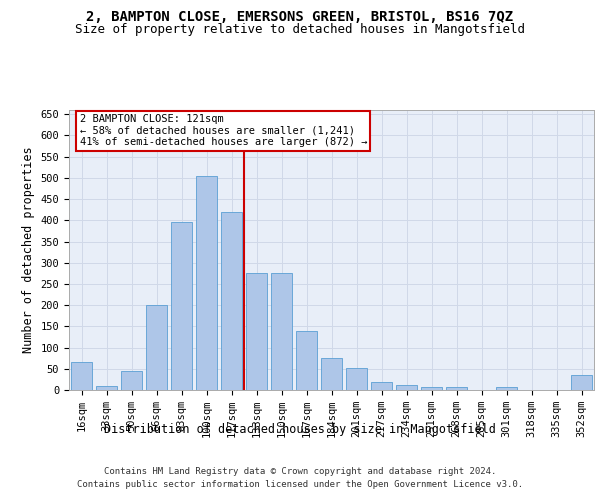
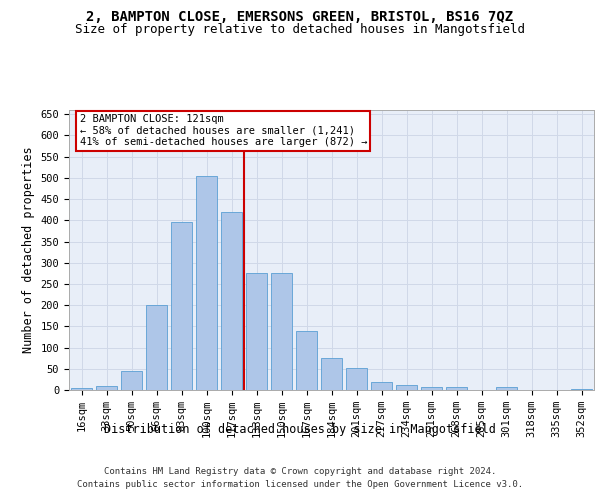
16sqm: 65 -> 5
352sqm: 35 -> 3
